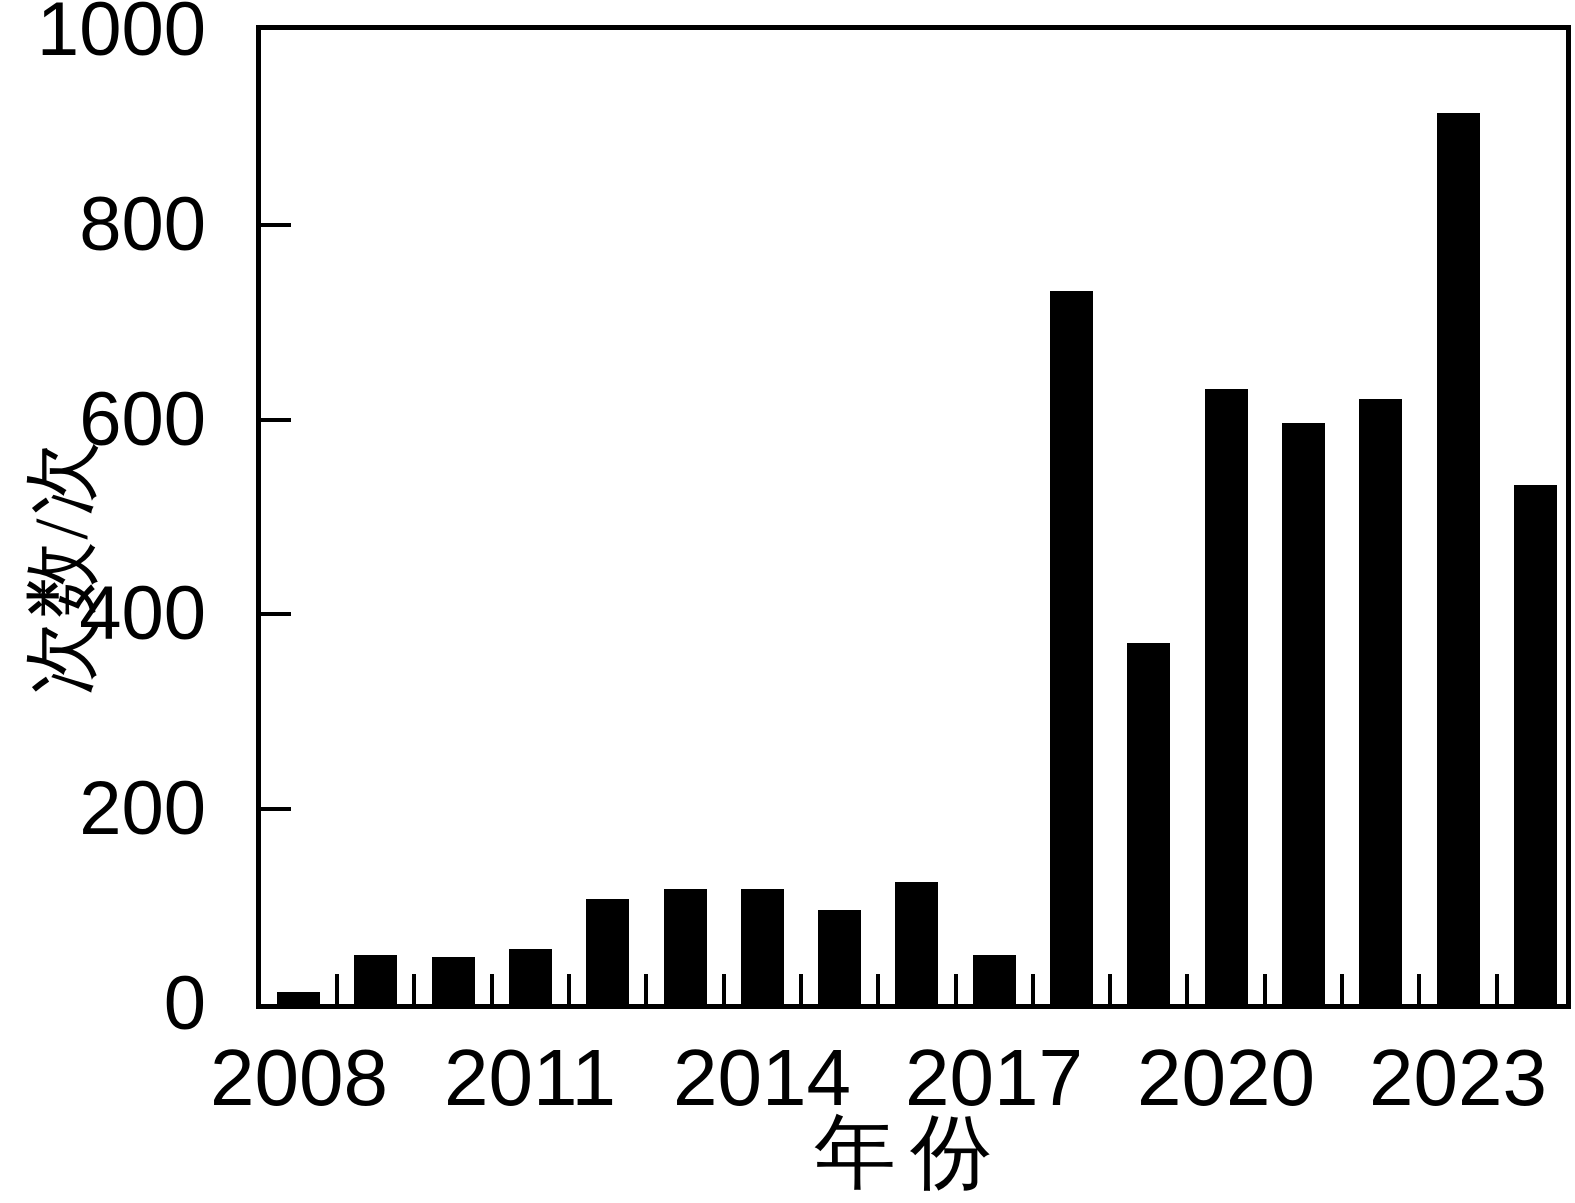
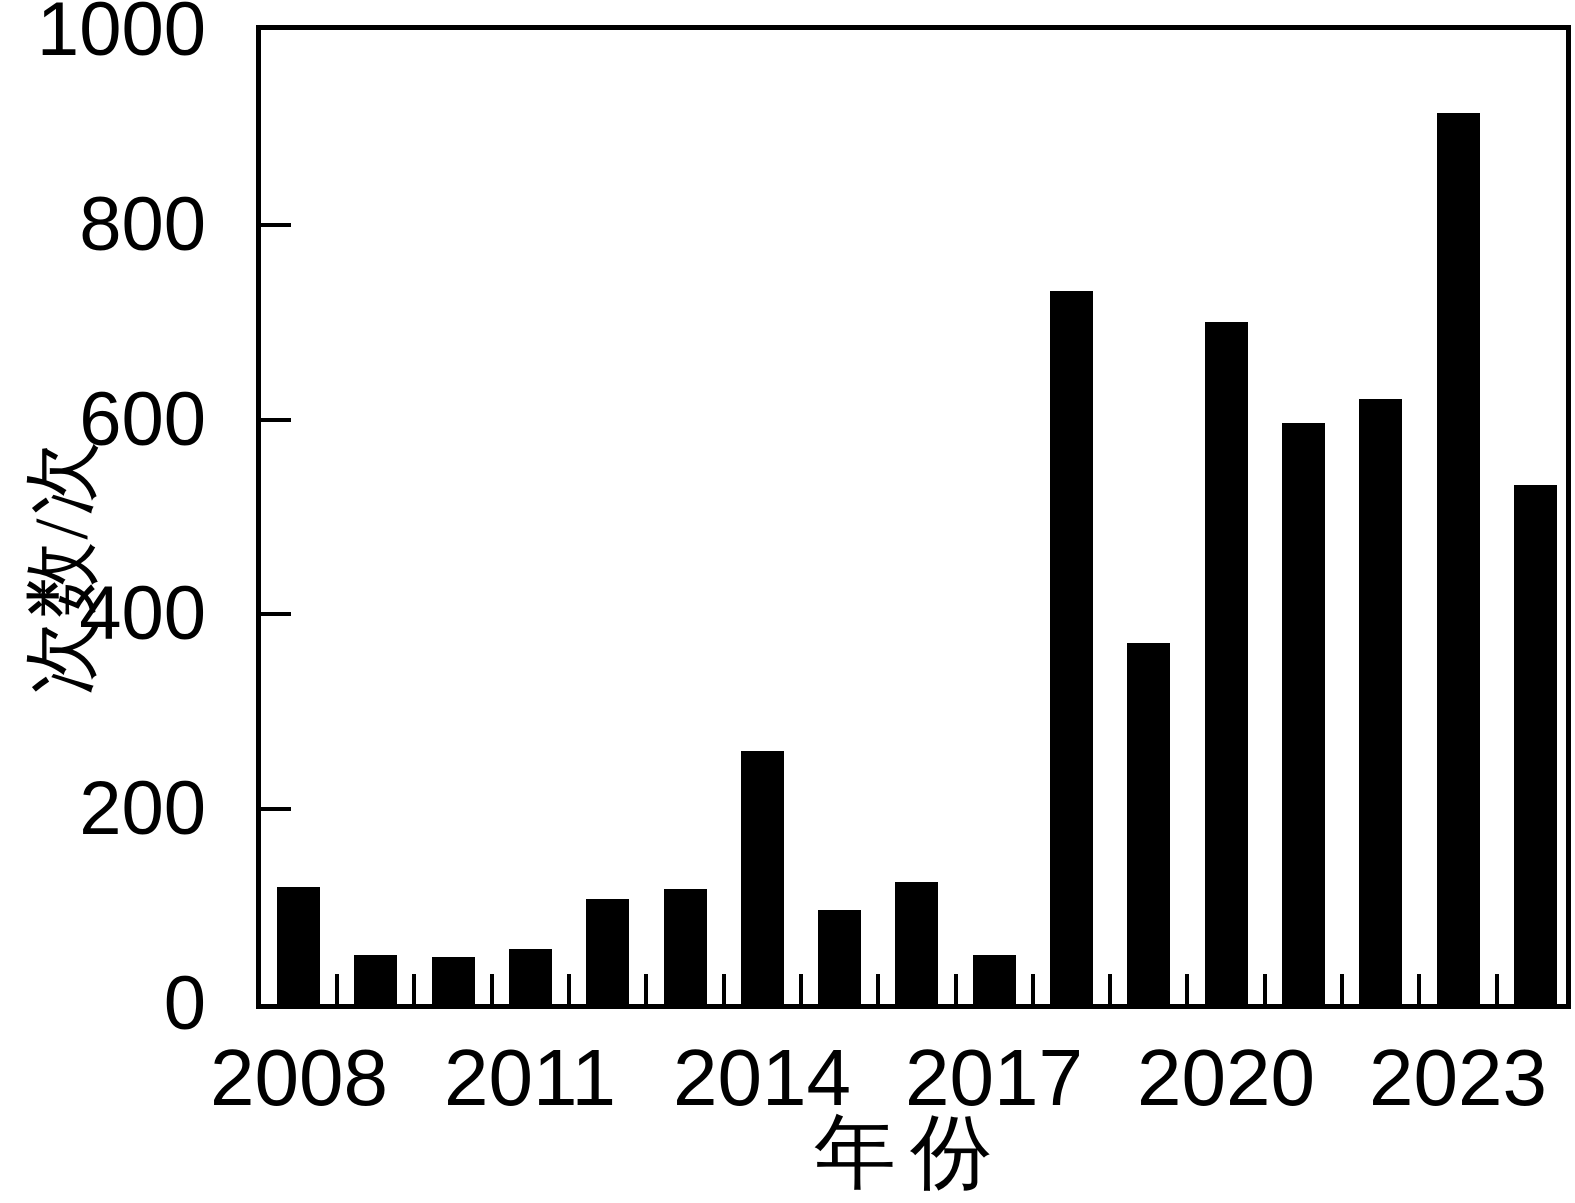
2008: 10 -> 120
2014: 120 -> 260
2020: 630 -> 700
